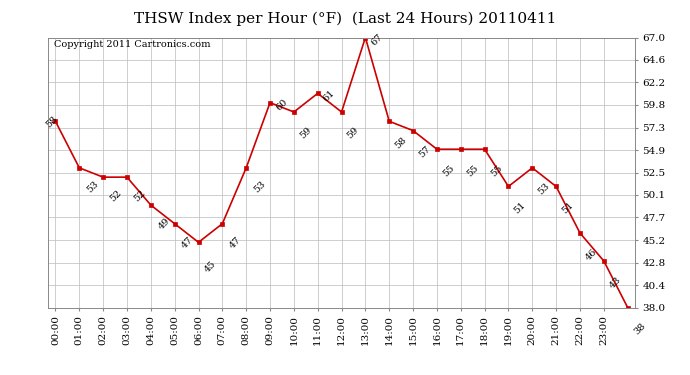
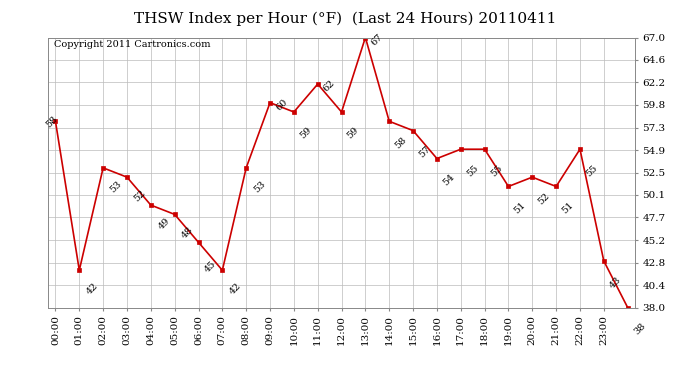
01:00: 53 -> 42
02:00: 52 -> 53
05:00: 47 -> 48
07:00: 47 -> 42
11:00: 61 -> 62
16:00: 55 -> 54
20:00: 53 -> 52
22:00: 46 -> 55
